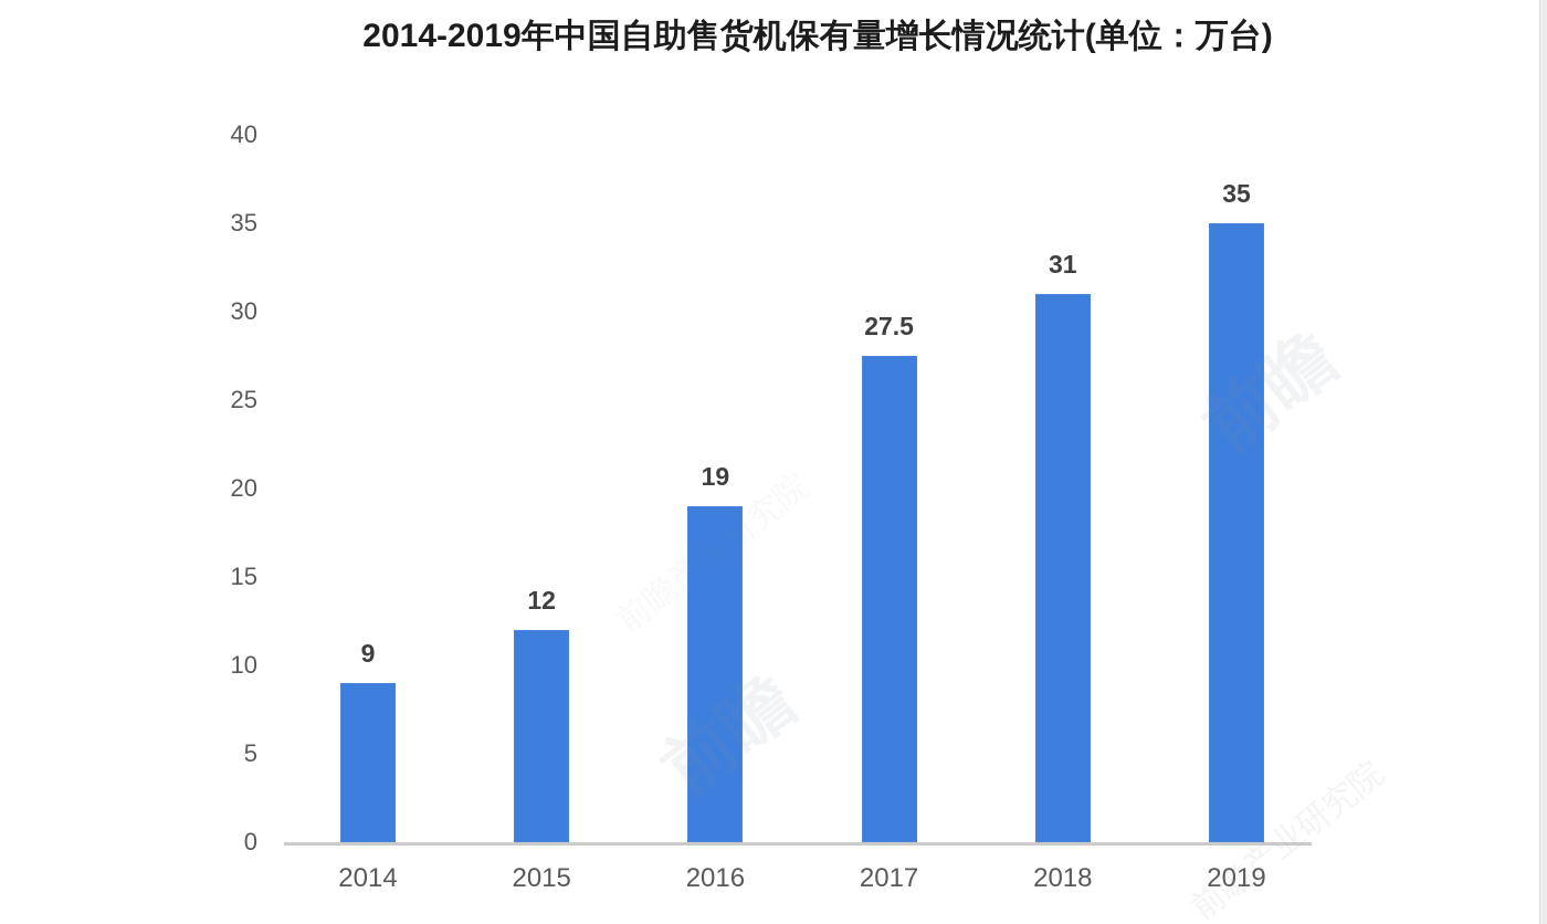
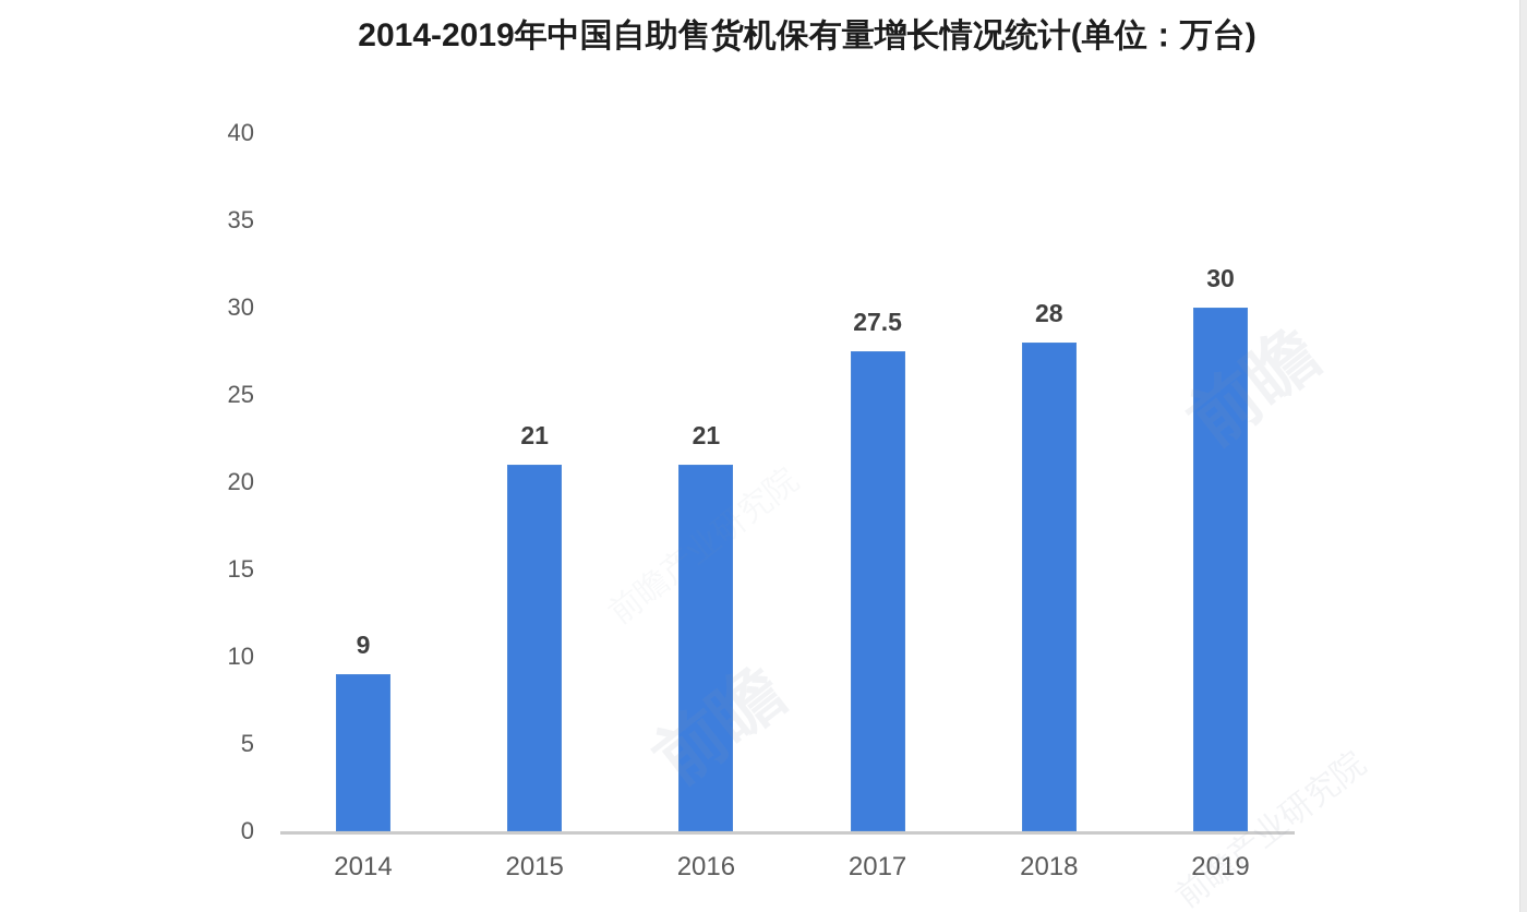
2015: 12 -> 21
2016: 19 -> 21
2018: 31 -> 28
2019: 35 -> 30
